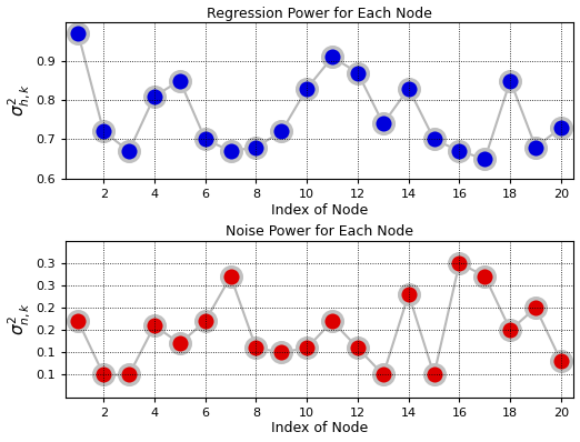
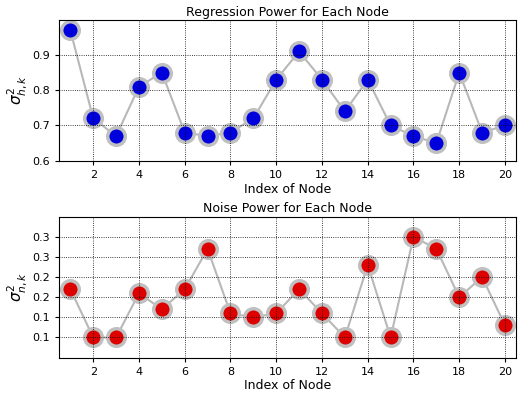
Regression Power for Each Node/6: 0.70 -> 0.68
Regression Power for Each Node/12: 0.87 -> 0.83
Regression Power for Each Node/20: 0.73 -> 0.70
